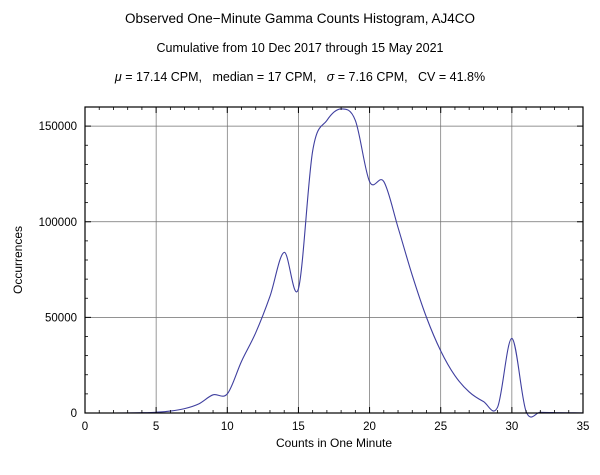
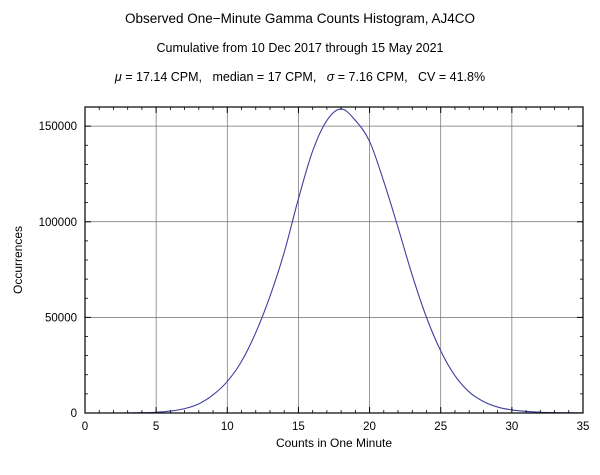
10: 10000 -> 16000
15: 65000 -> 112000
20: 121000 -> 142000
30: 39000 -> 2000
